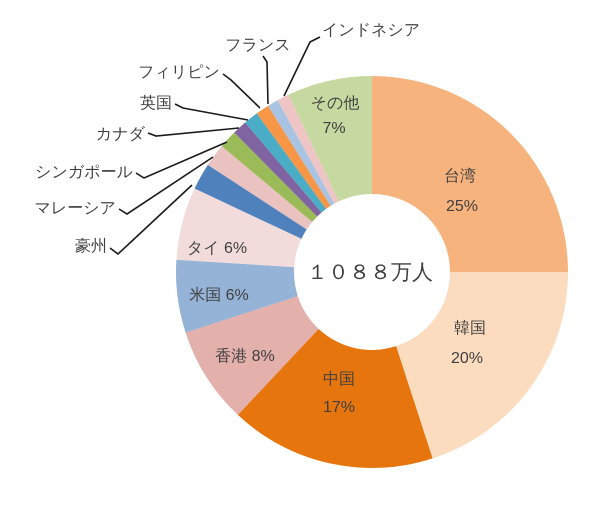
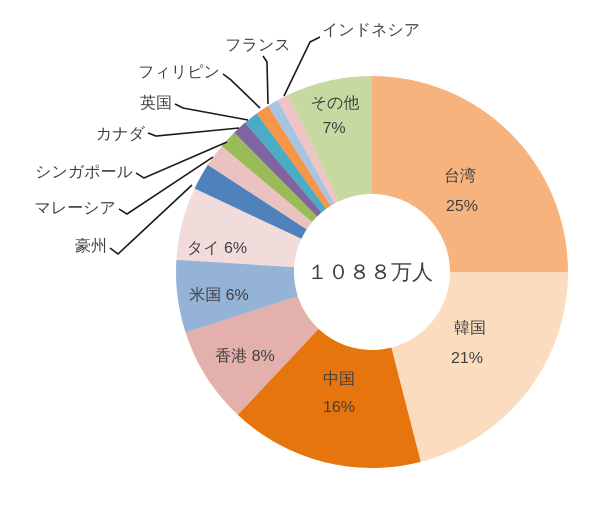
韓国: 20% -> 21%
中国: 17% -> 16%
